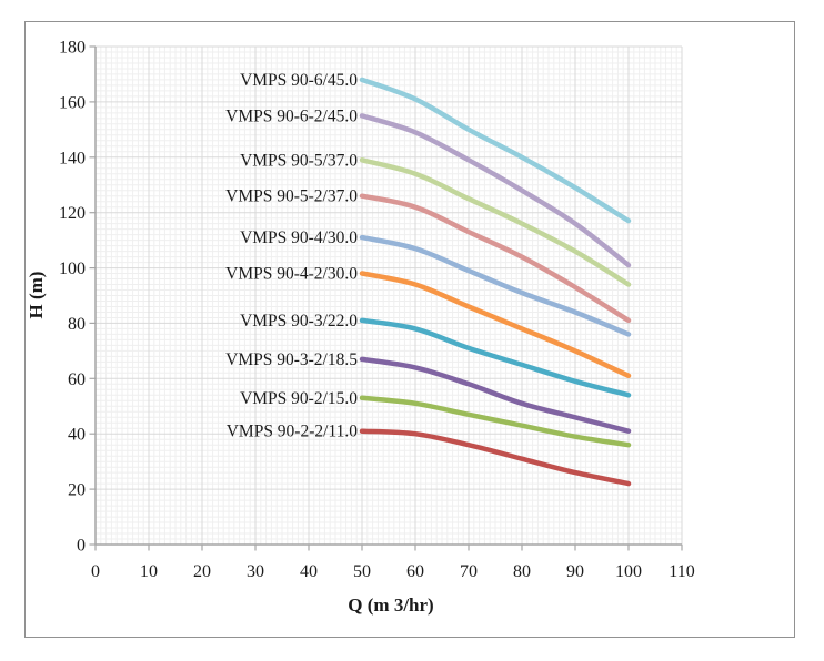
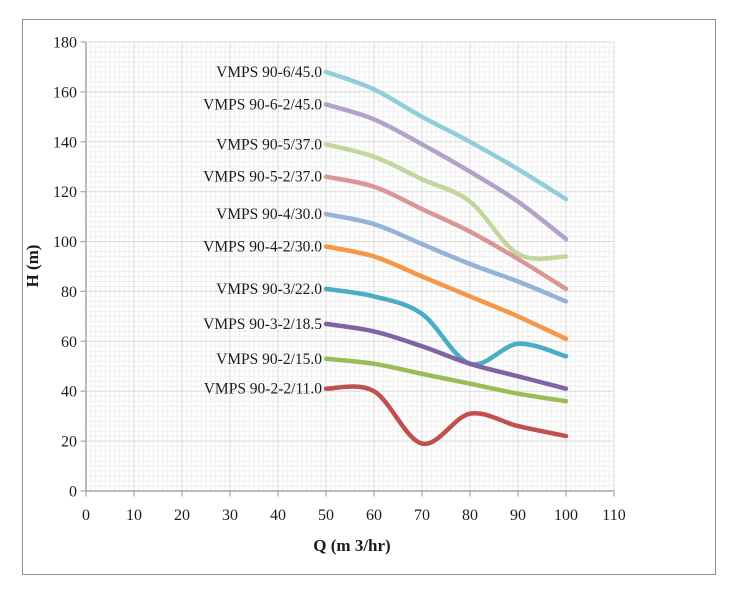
VMPS 90-2-2/11.0/70: 36 -> 19
VMPS 90-3/22.0/80: 65 -> 51
VMPS 90-5/37.0/90: 106 -> 95
